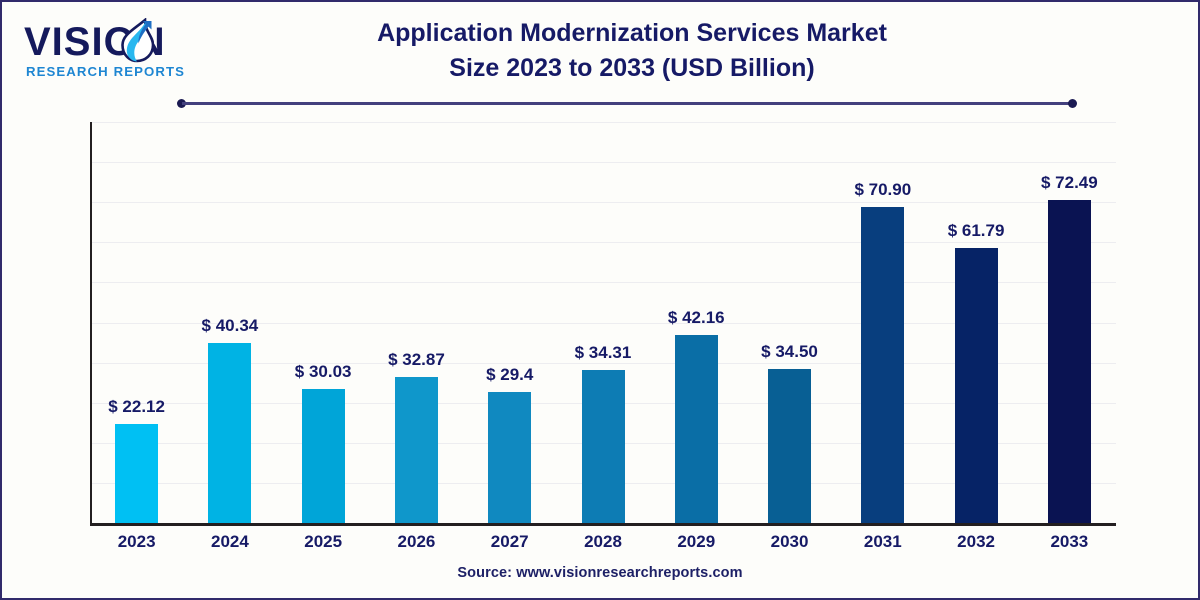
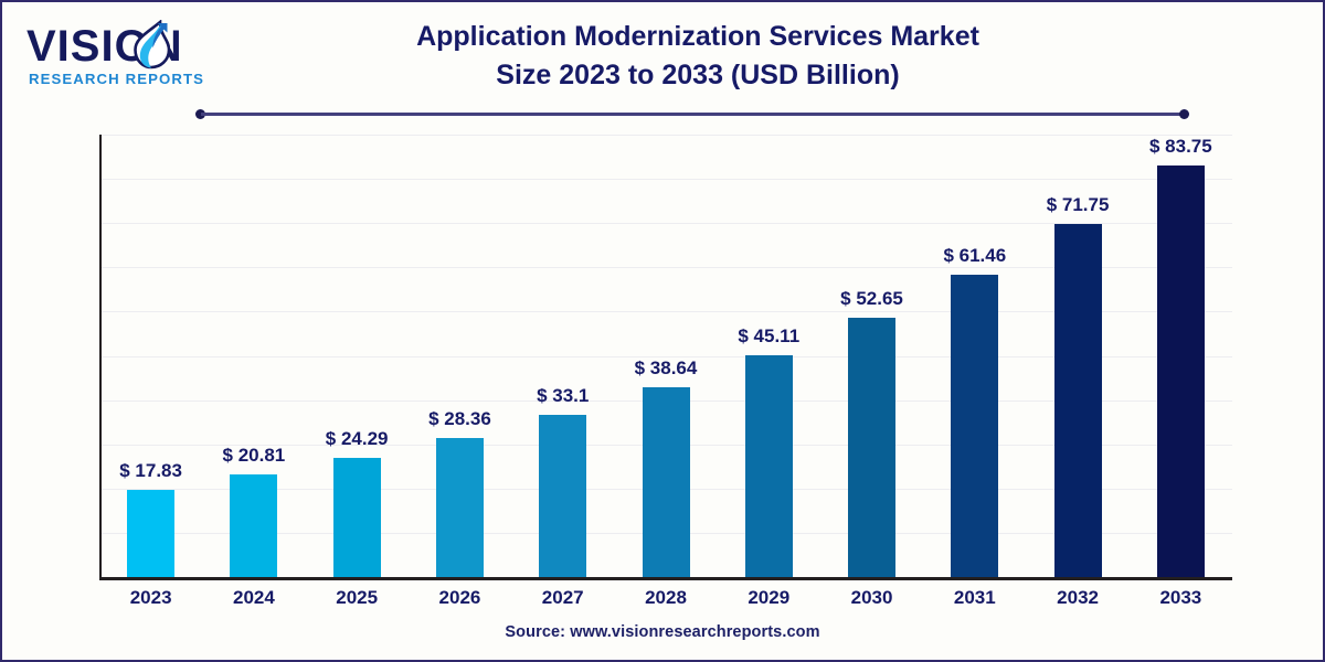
2023: 22.12 -> 17.83
2024: 40.34 -> 20.81
2025: 30.03 -> 24.29
2026: 32.87 -> 28.36
2027: 29.4 -> 33.1
2028: 34.31 -> 38.64
2029: 42.16 -> 45.11
2030: 34.50 -> 52.65
2031: 70.90 -> 61.46
2032: 61.79 -> 71.75
2033: 72.49 -> 83.75
